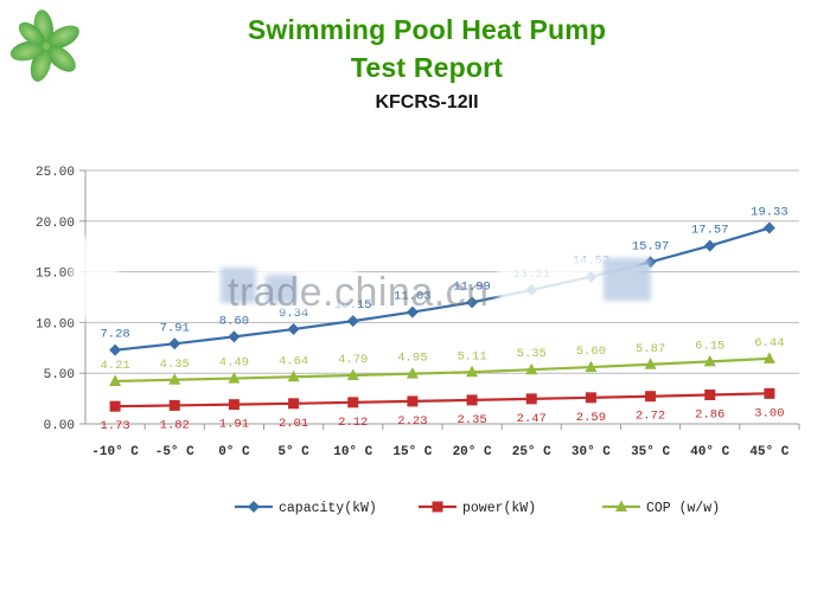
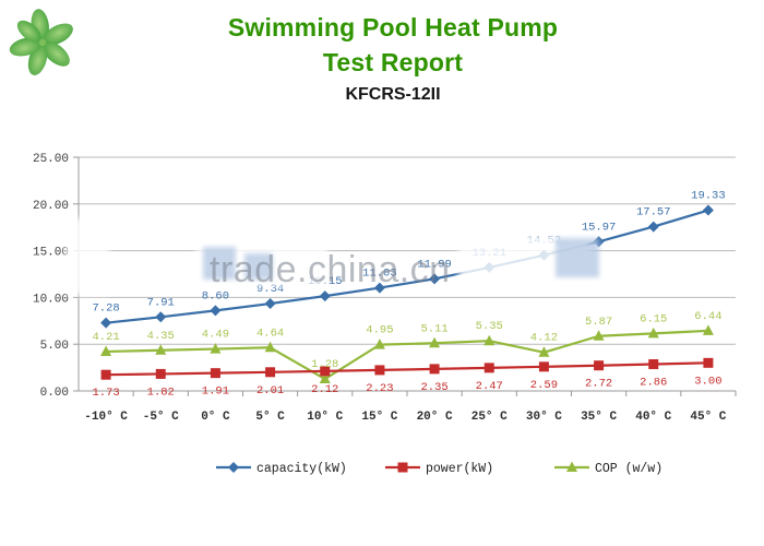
COP (w/w)/10° C: 4.79 -> 1.28
COP (w/w)/30° C: 5.60 -> 4.12
